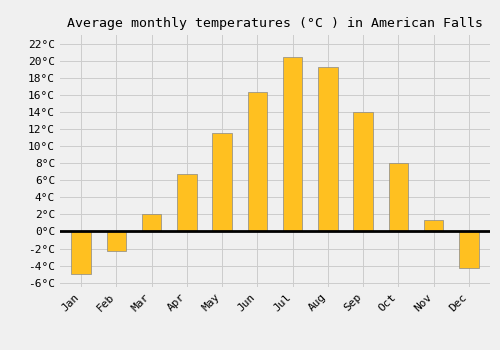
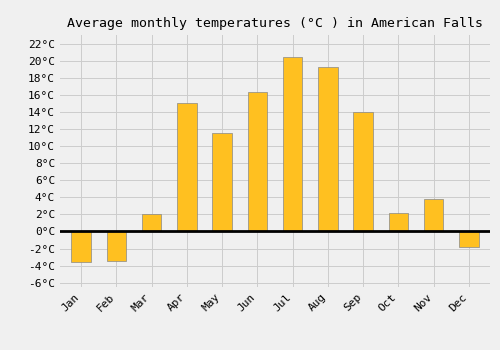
Jan: -5.0°C -> -3.6°C
Feb: -2.3°C -> -3.4°C
Apr: 6.7°C -> 15.0°C
Oct: 8.0°C -> 2.2°C
Nov: 1.4°C -> 3.8°C
Dec: -4.3°C -> -1.8°C
